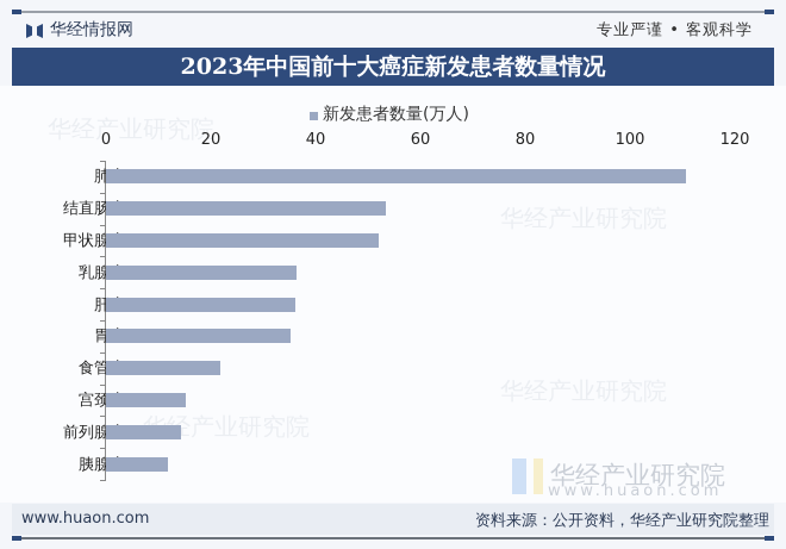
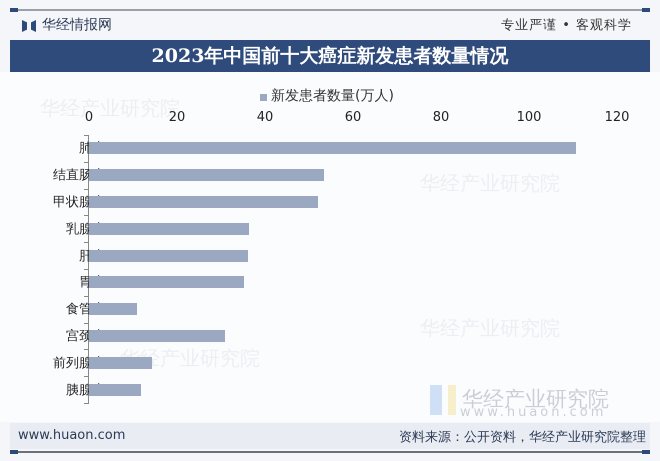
食管癌: 22 -> 11
宫颈癌: 15 -> 31
